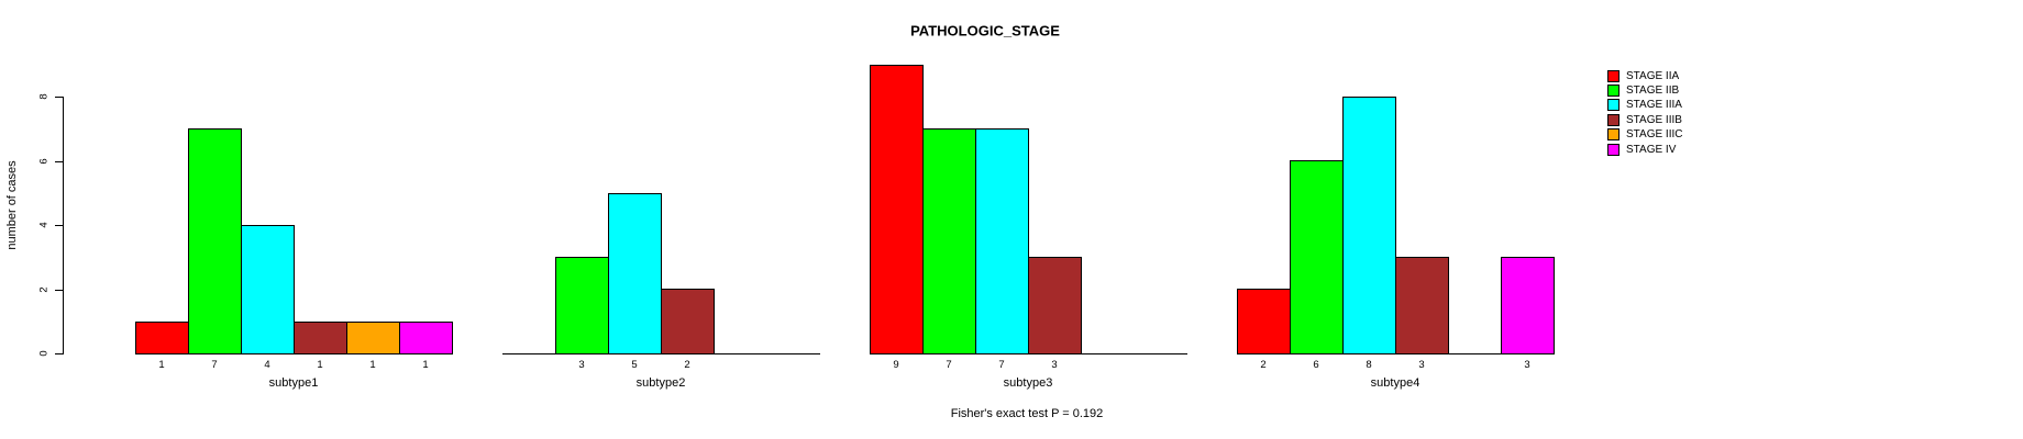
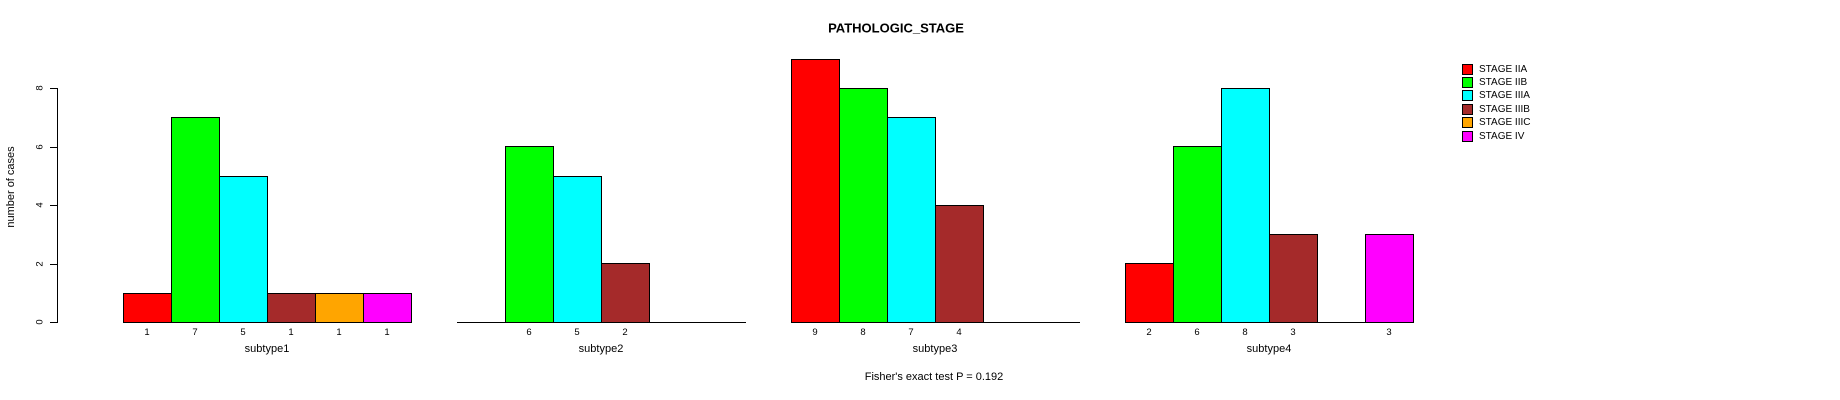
STAGE IIIA/subtype1: 4 -> 5
STAGE IIB/subtype2: 3 -> 6
STAGE IIB/subtype3: 7 -> 8
STAGE IIIB/subtype3: 3 -> 4
